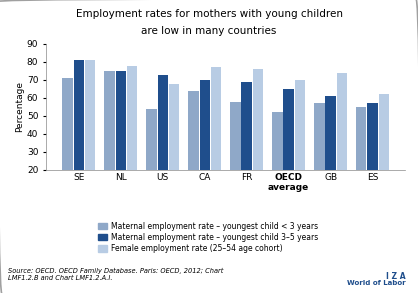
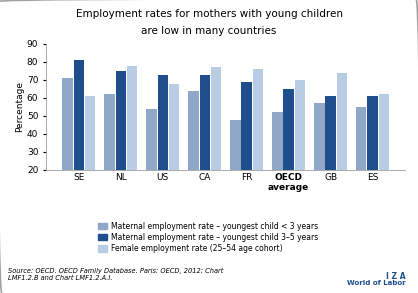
Female employment rate (25–54 age cohort)/SE: 81 -> 61
Maternal employment rate – youngest child < 3 years/NL: 75 -> 62
Maternal employment rate – youngest child 3–5 years/CA: 70 -> 73
Maternal employment rate – youngest child < 3 years/FR: 58 -> 48
Maternal employment rate – youngest child 3–5 years/ES: 57 -> 61
